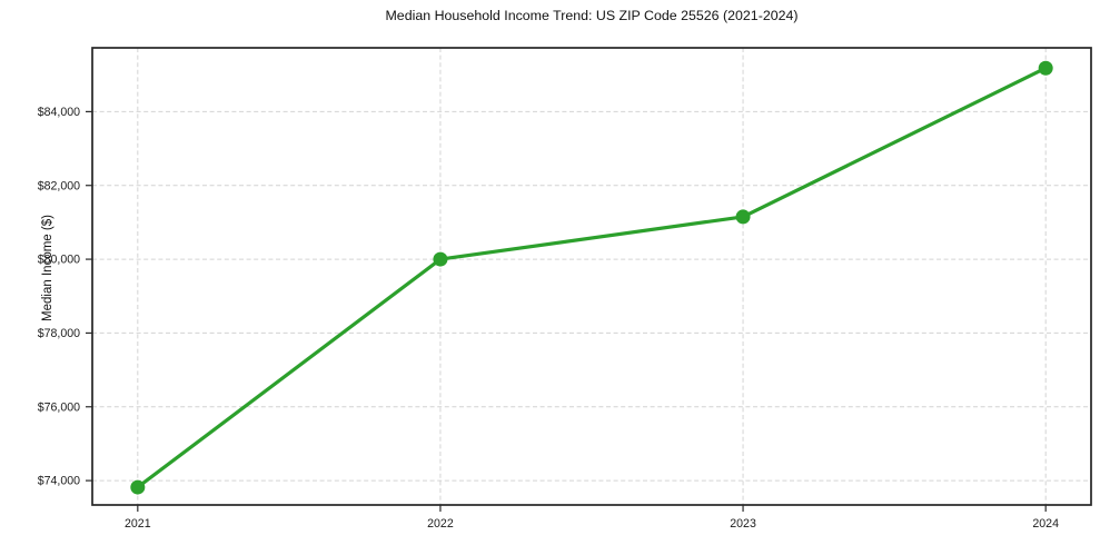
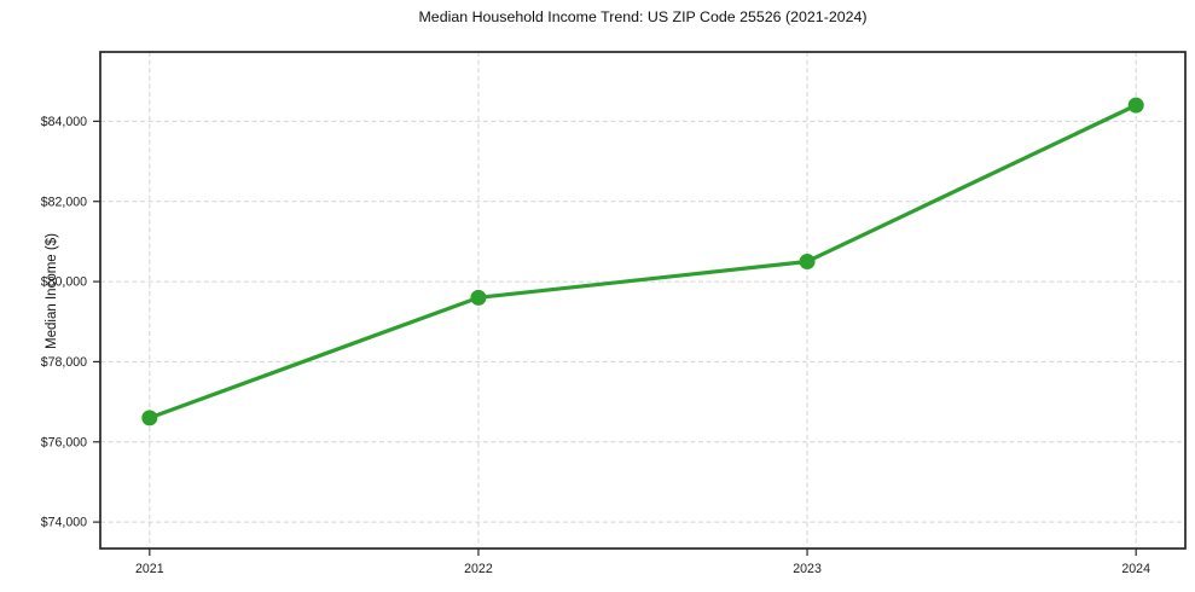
2021: $73800 -> $76600
2022: $80000 -> $79600
2023: $81200 -> $80500
2024: $85200 -> $84400
